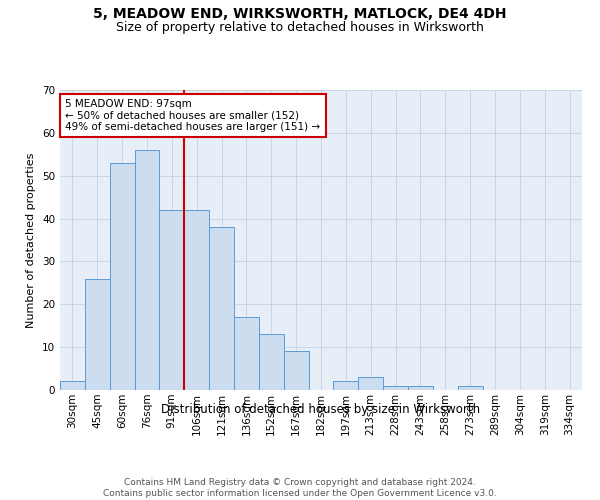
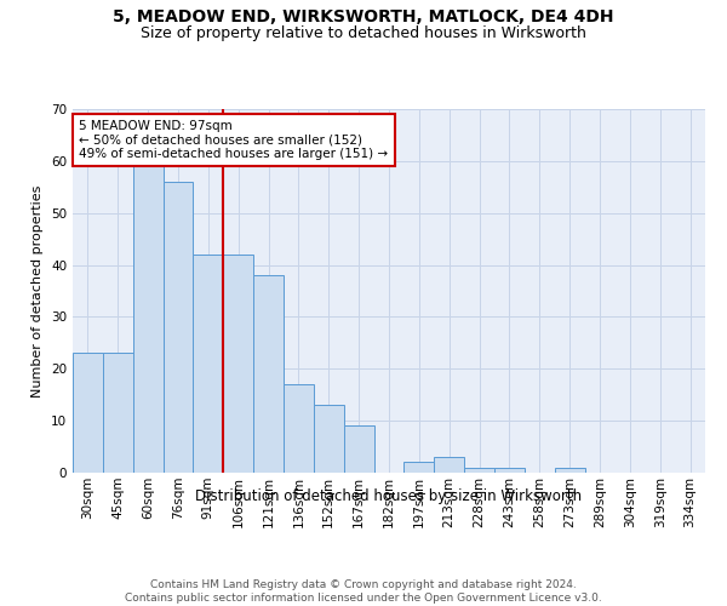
30sqm: 2 -> 23
45sqm: 26 -> 23
60sqm: 53 -> 59
